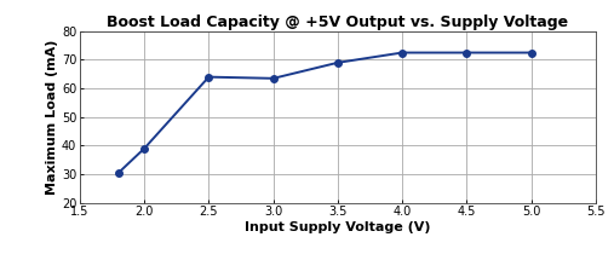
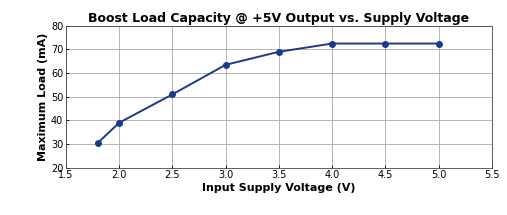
2.5: 64.0 -> 51.0
